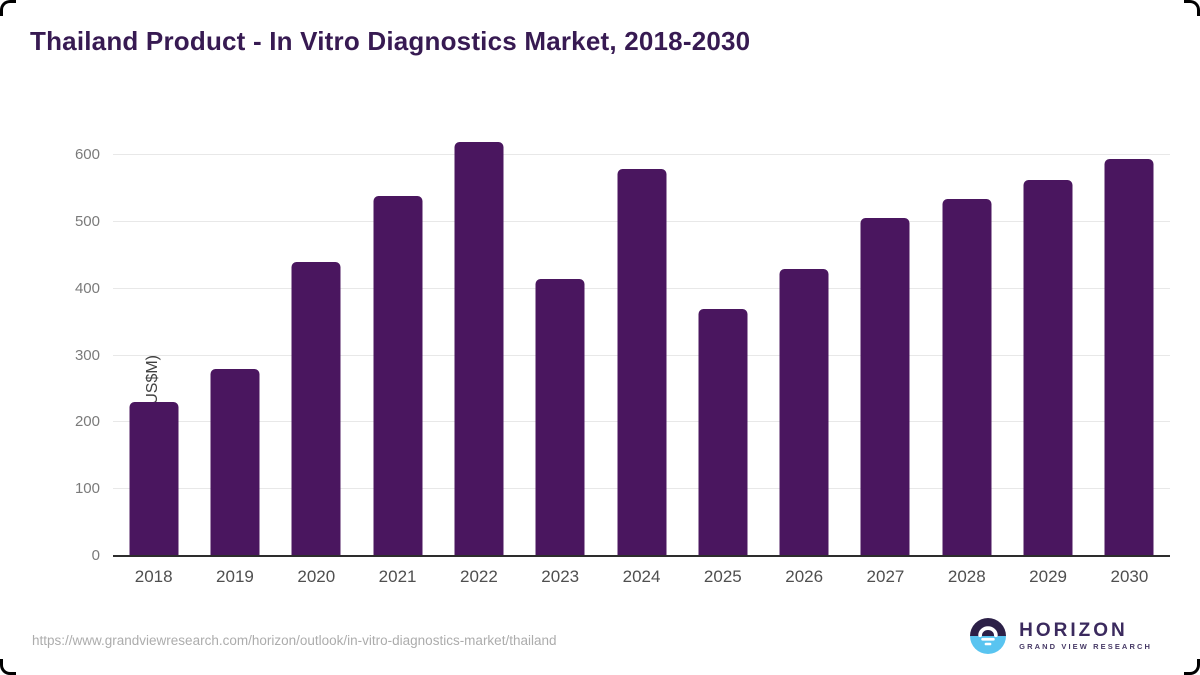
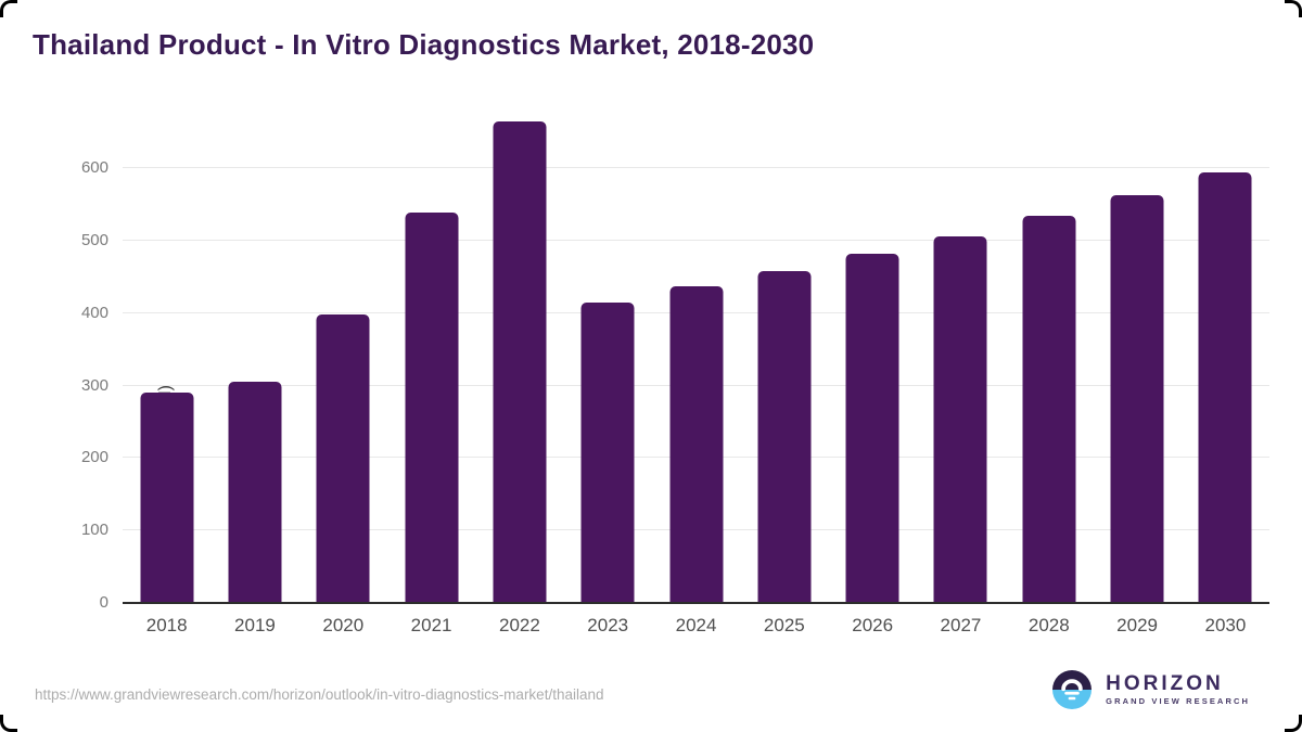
2018: 230 -> 290
2019: 280 -> 310
2020: 440 -> 400
2022: 620 -> 660
2024: 580 -> 440
2025: 370 -> 460
2026: 430 -> 480
